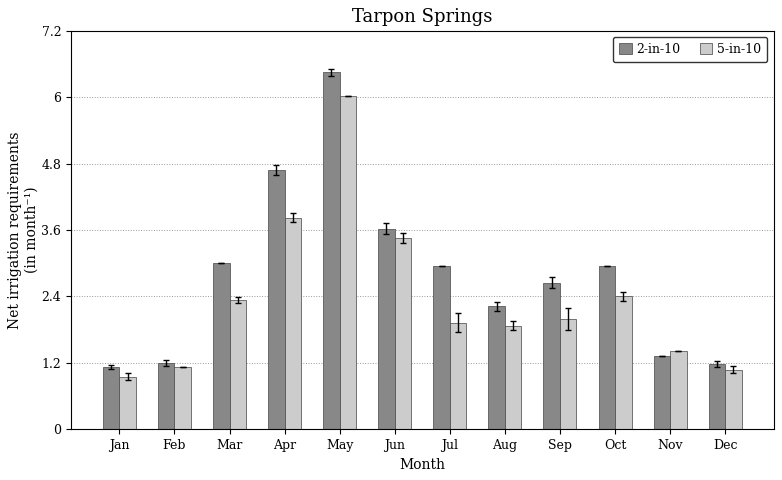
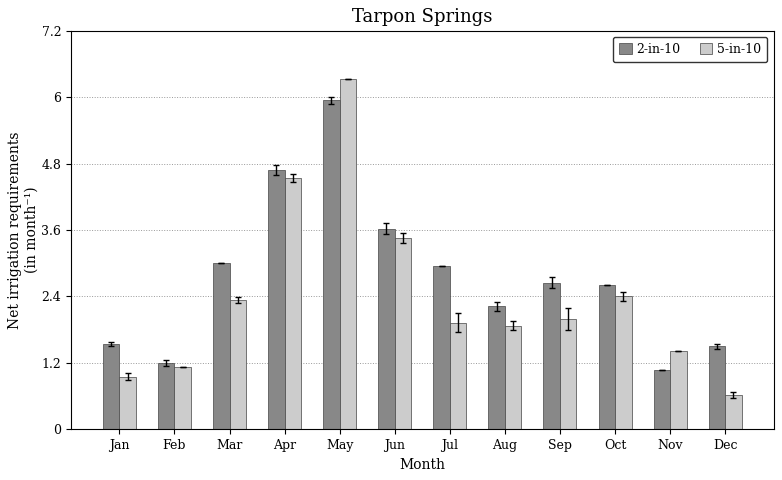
2-in-10/Jan: 1.13 -> 1.54
5-in-10/Apr: 3.82 -> 4.54
2-in-10/May: 6.45 -> 5.94
5-in-10/May: 6.02 -> 6.32
2-in-10/Oct: 2.95 -> 2.60
2-in-10/Nov: 1.32 -> 1.08
2-in-10/Dec: 1.18 -> 1.50
5-in-10/Dec: 1.08 -> 0.62
